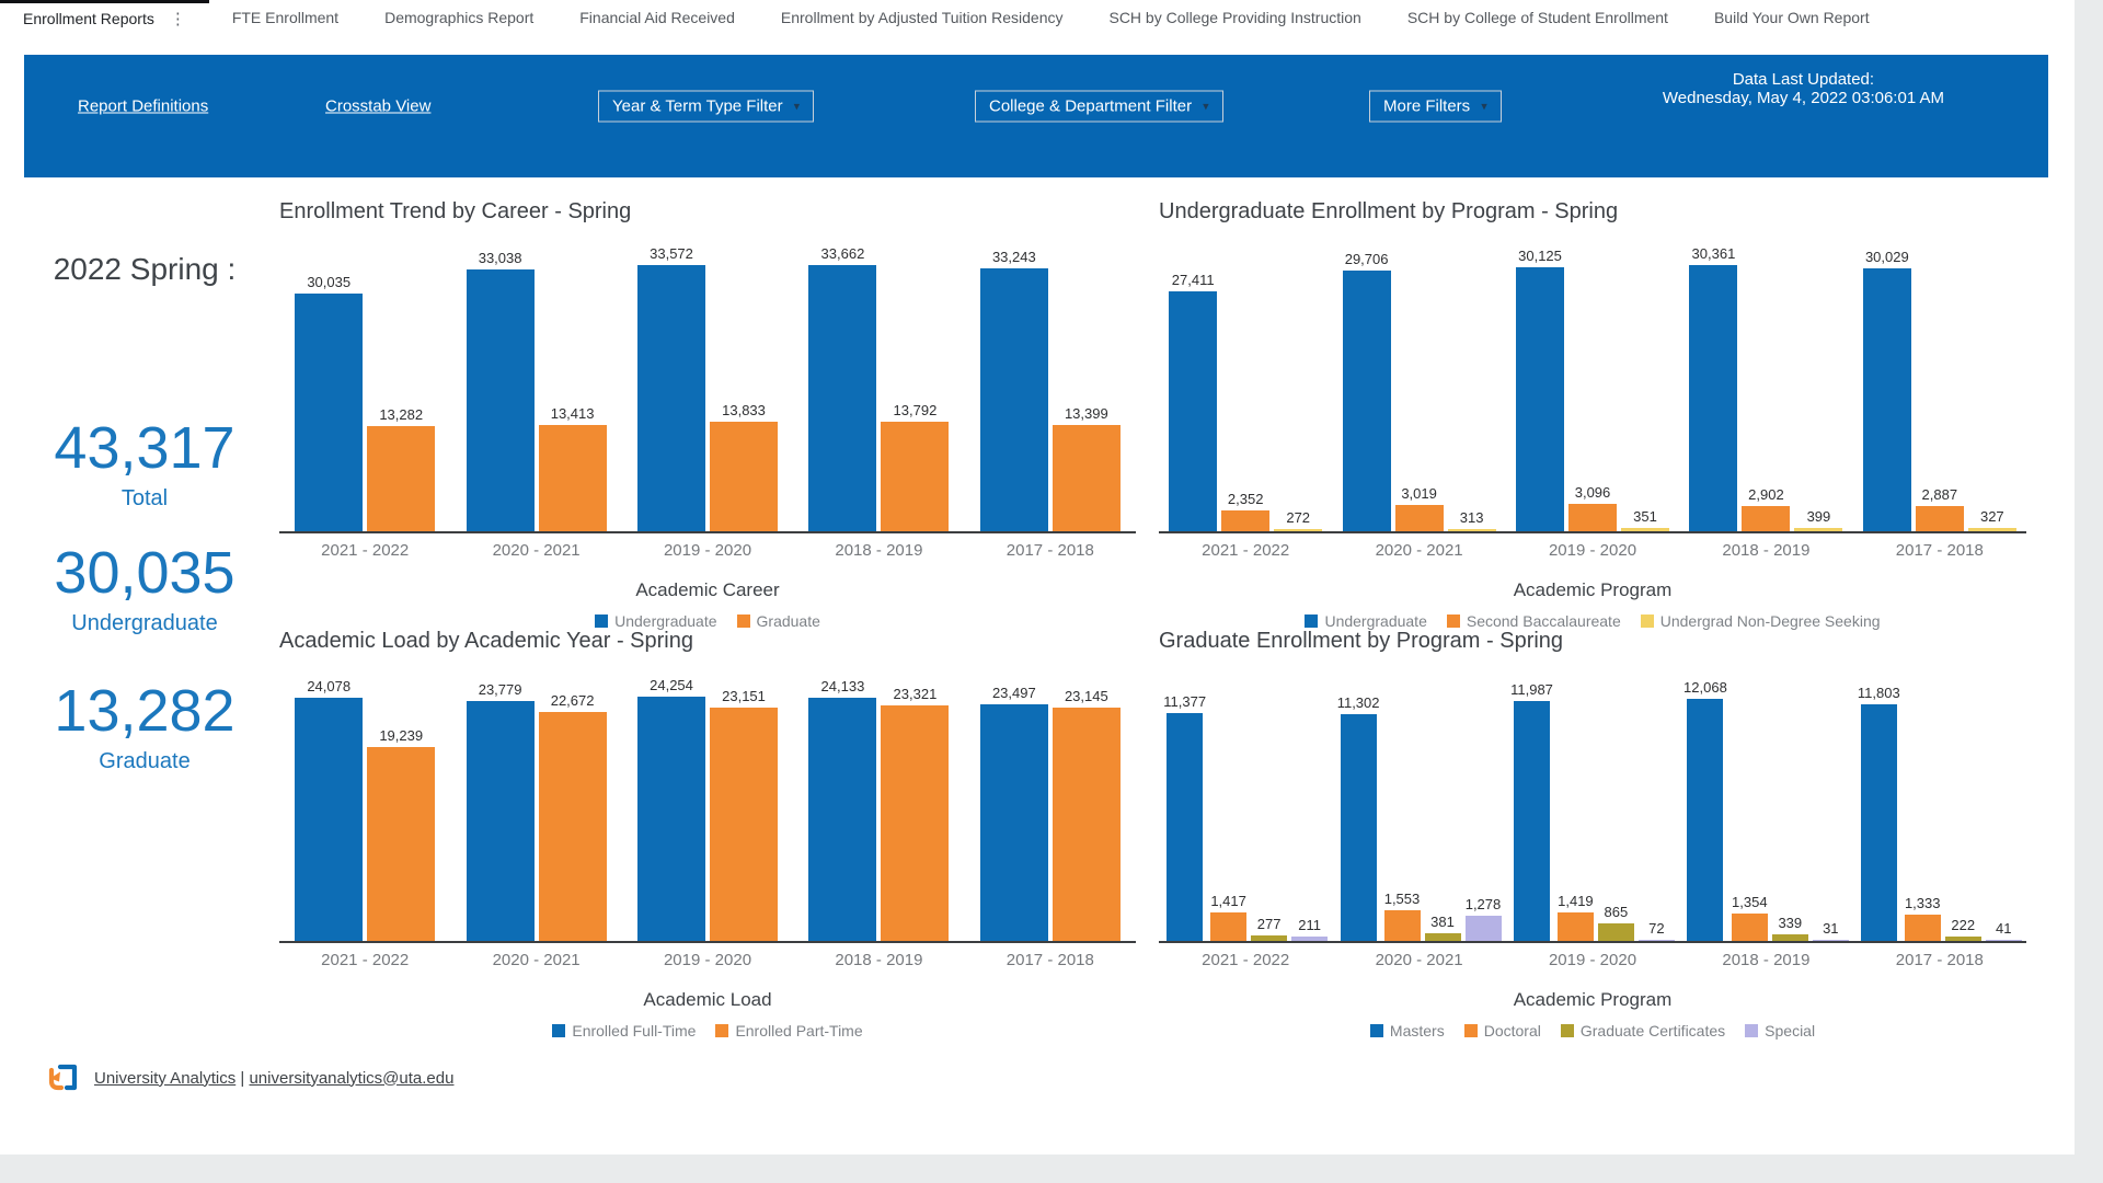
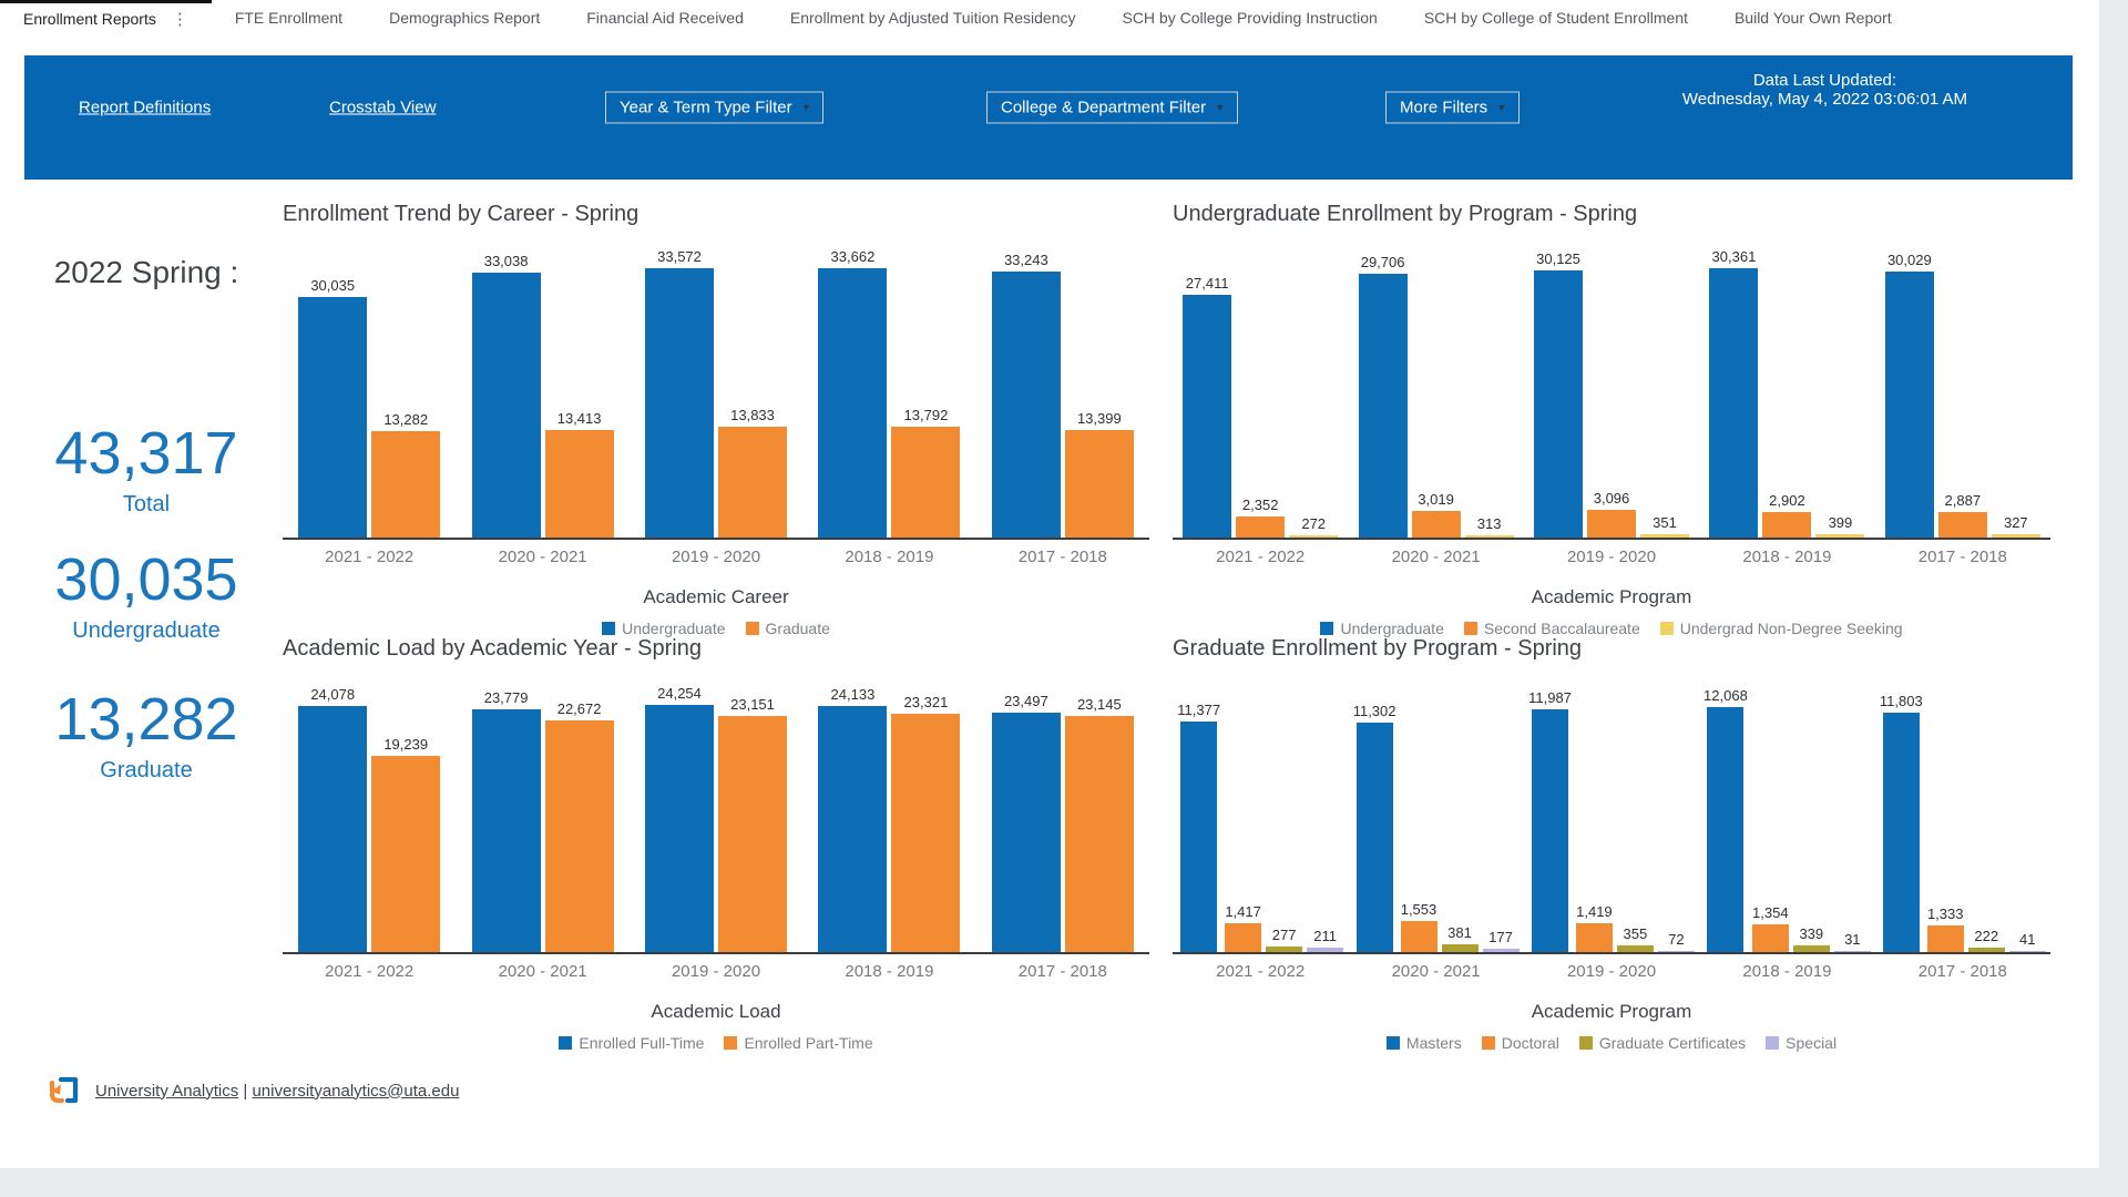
Graduate Enrollment by Program - Spring/Special/2020 - 2021: 1,278 -> 177
Graduate Enrollment by Program - Spring/Graduate Certificates/2019 - 2020: 865 -> 355
